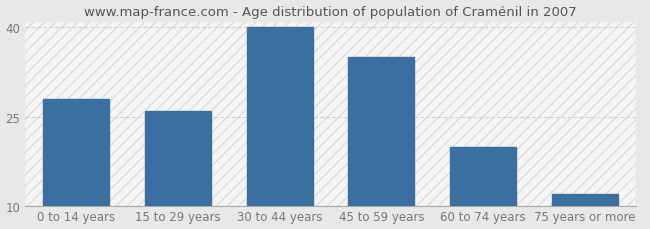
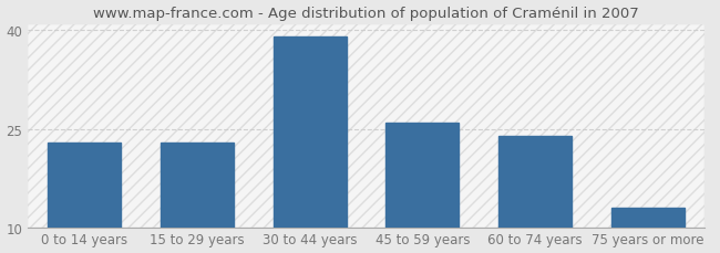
0 to 14 years: 28 -> 23
15 to 29 years: 26 -> 23
30 to 44 years: 40 -> 39
45 to 59 years: 35 -> 26
60 to 74 years: 20 -> 24
75 years or more: 12 -> 13
